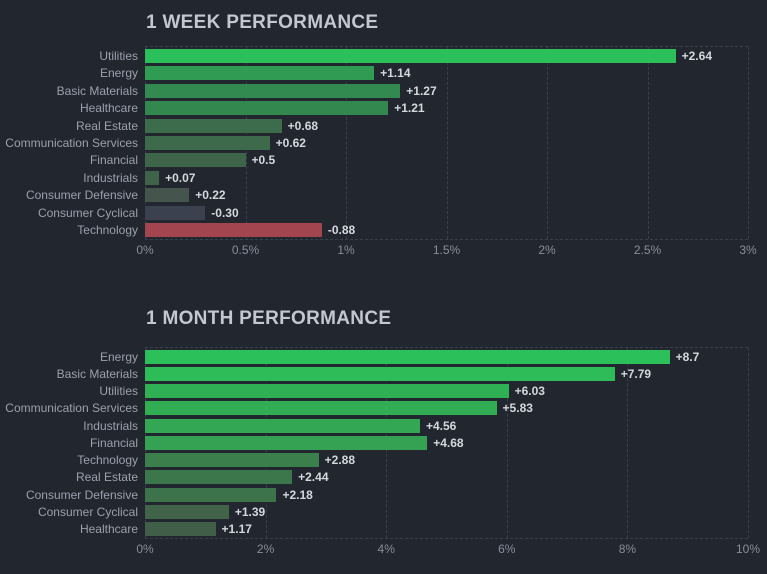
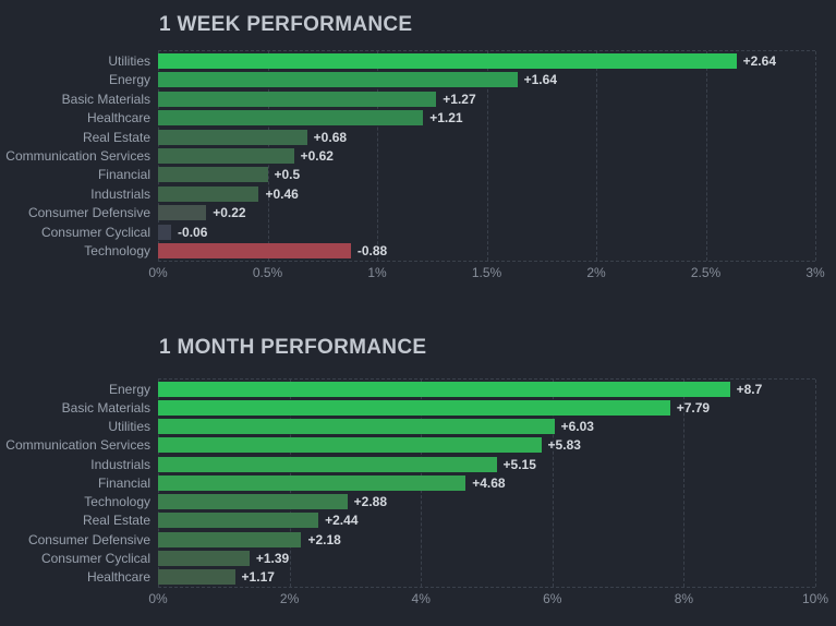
1 WEEK PERFORMANCE/Energy: +1.14 -> +1.64
1 WEEK PERFORMANCE/Industrials: +0.07 -> +0.46
1 WEEK PERFORMANCE/Consumer Cyclical: -0.30 -> -0.06
1 MONTH PERFORMANCE/Industrials: +4.56 -> +5.15
